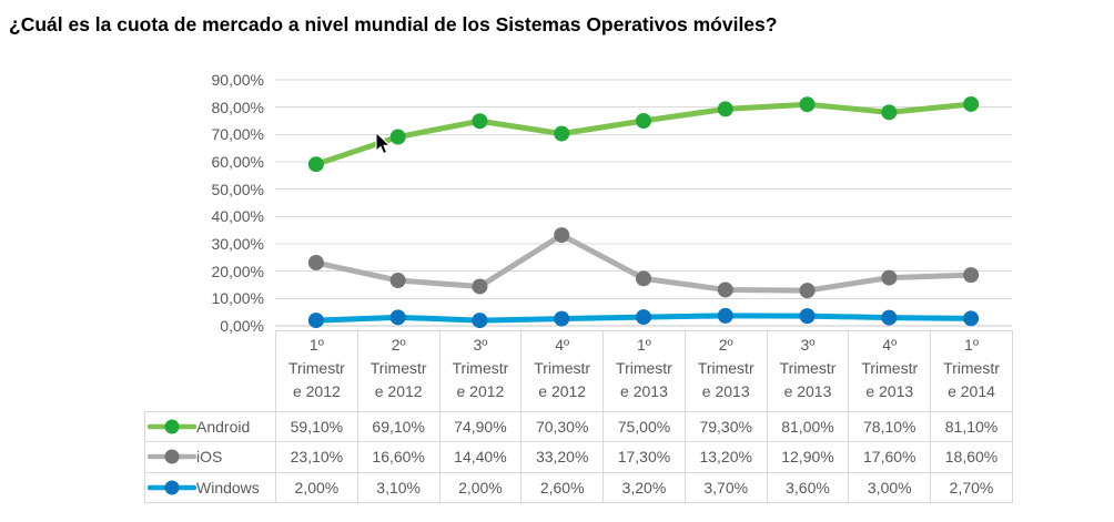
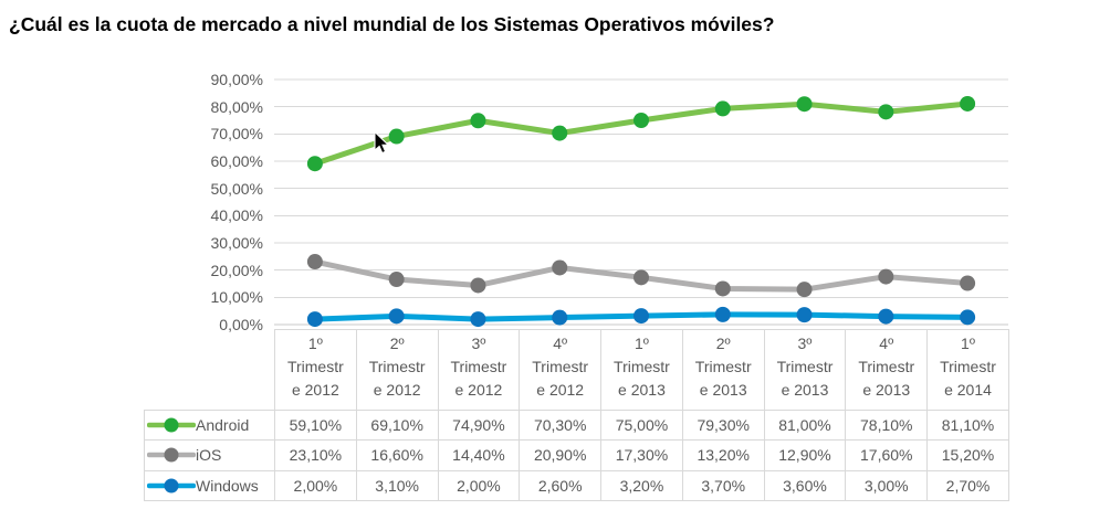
iOS/4º Trimestre 2012: 33,20% -> 20,90%
iOS/1º Trimestre 2014: 18,60% -> 15,20%
